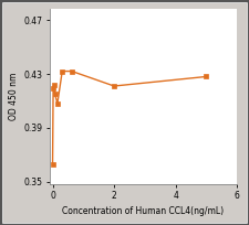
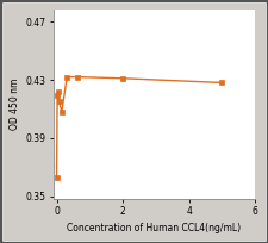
2: 0.421 -> 0.431
